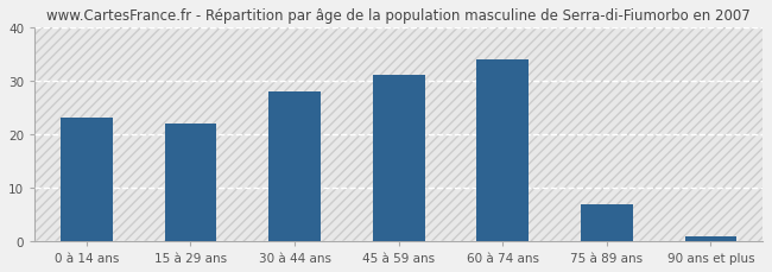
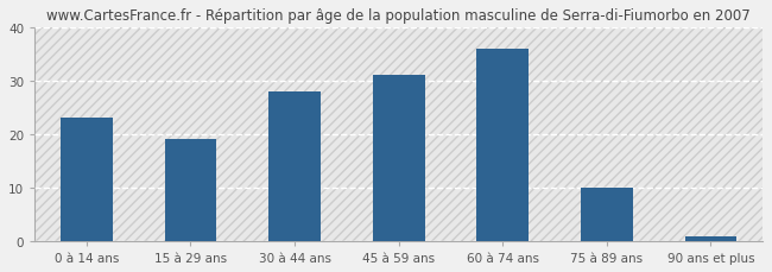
15 à 29 ans: 22 -> 19
60 à 74 ans: 34 -> 36
75 à 89 ans: 7 -> 10
